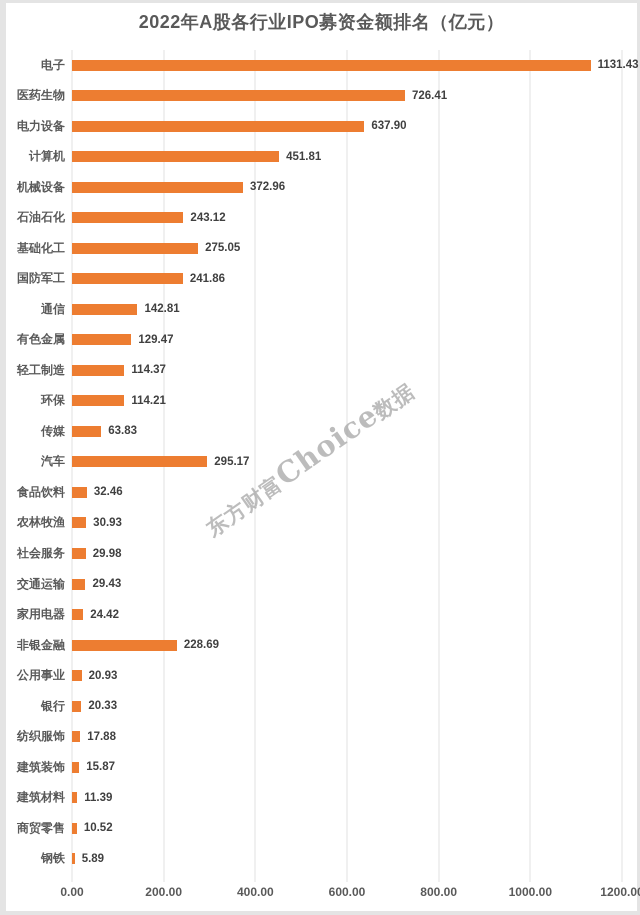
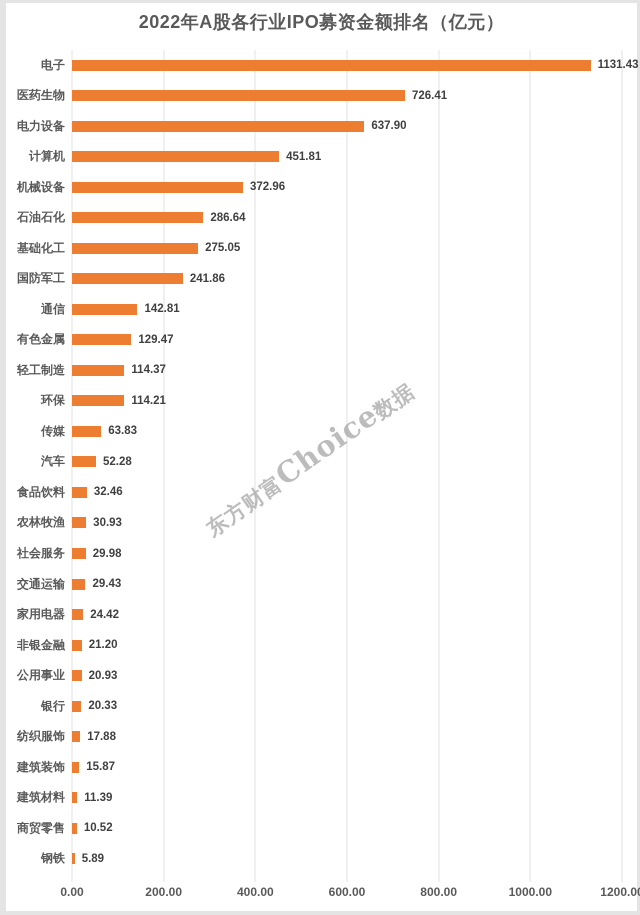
石油石化: 243.12 -> 286.64
汽车: 295.17 -> 52.28
非银金融: 228.69 -> 21.20
